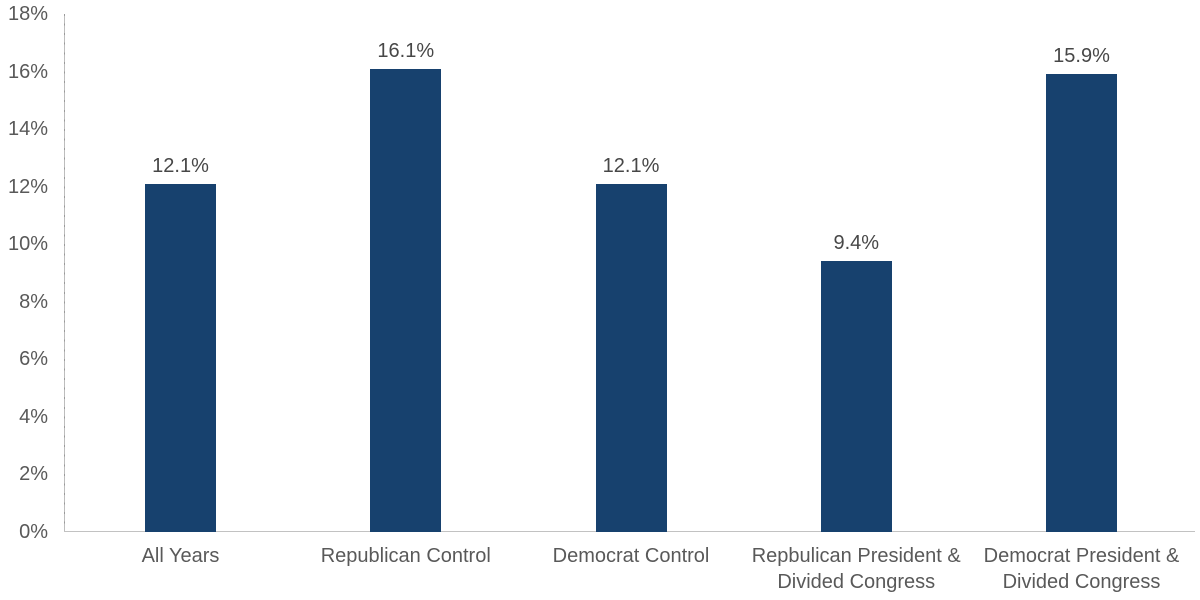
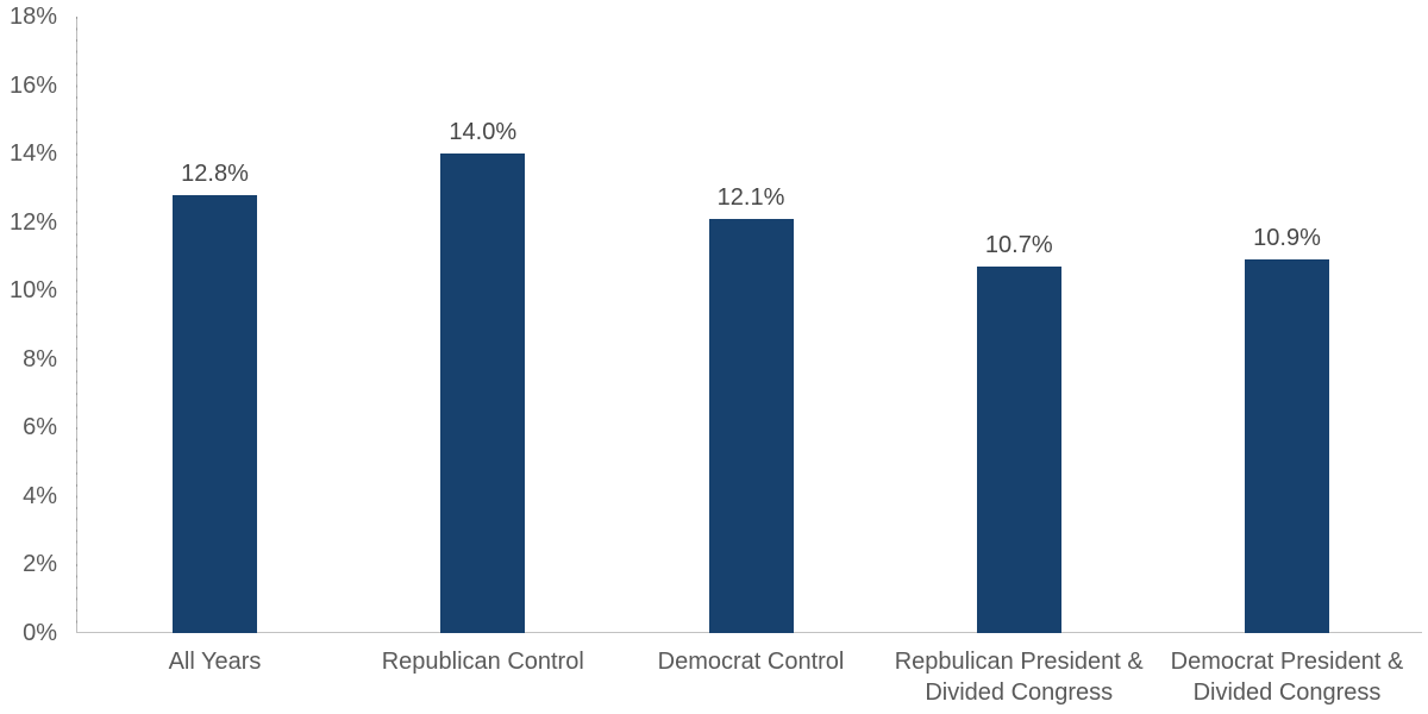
All Years: 12.1% -> 12.8%
Republican Control: 16.1% -> 14.0%
Repbulican President & Divided Congress: 9.4% -> 10.7%
Democrat President & Divided Congress: 15.9% -> 10.9%
